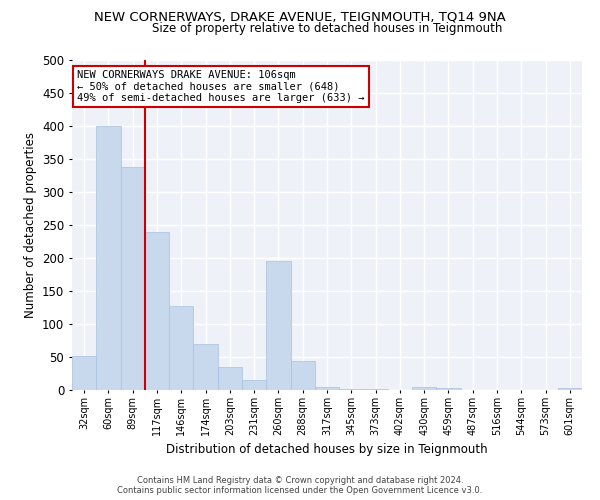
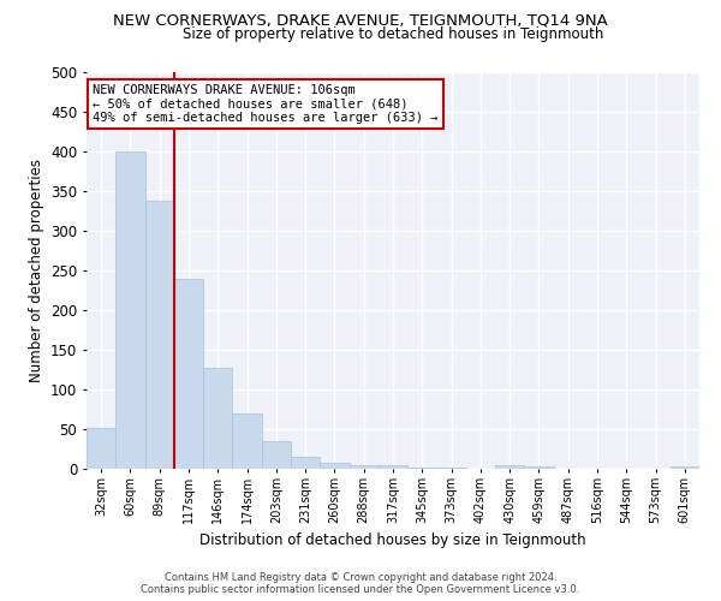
260sqm: 196 -> 7
288sqm: 44 -> 5
